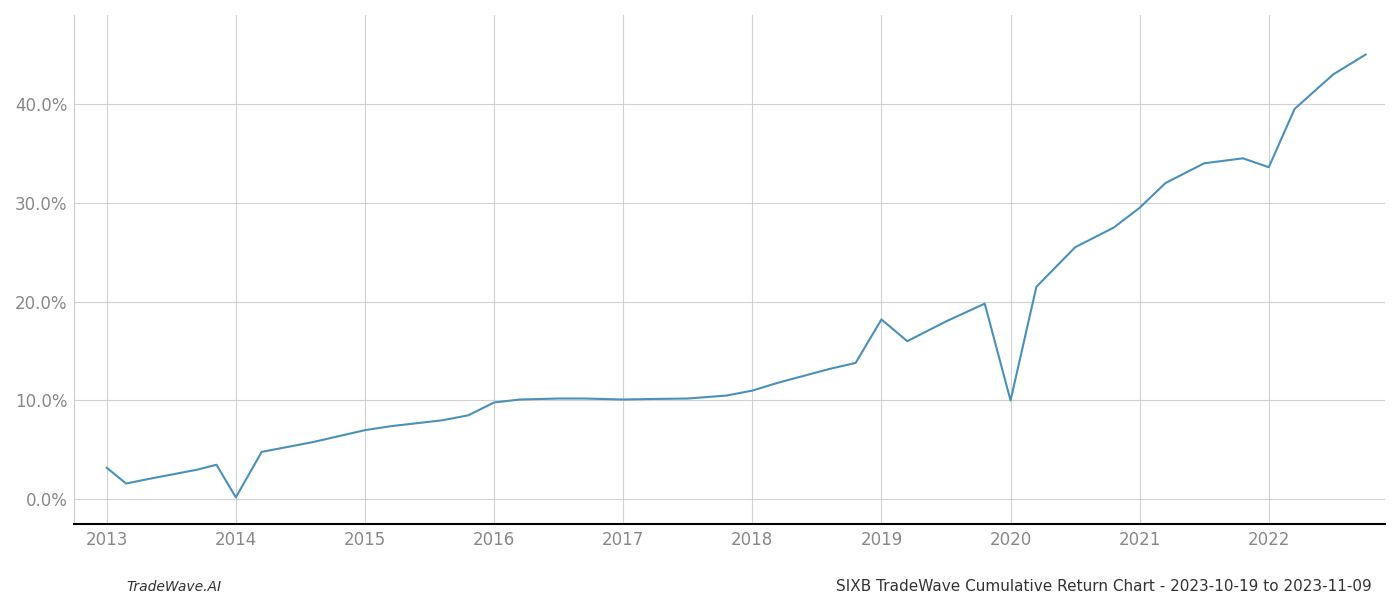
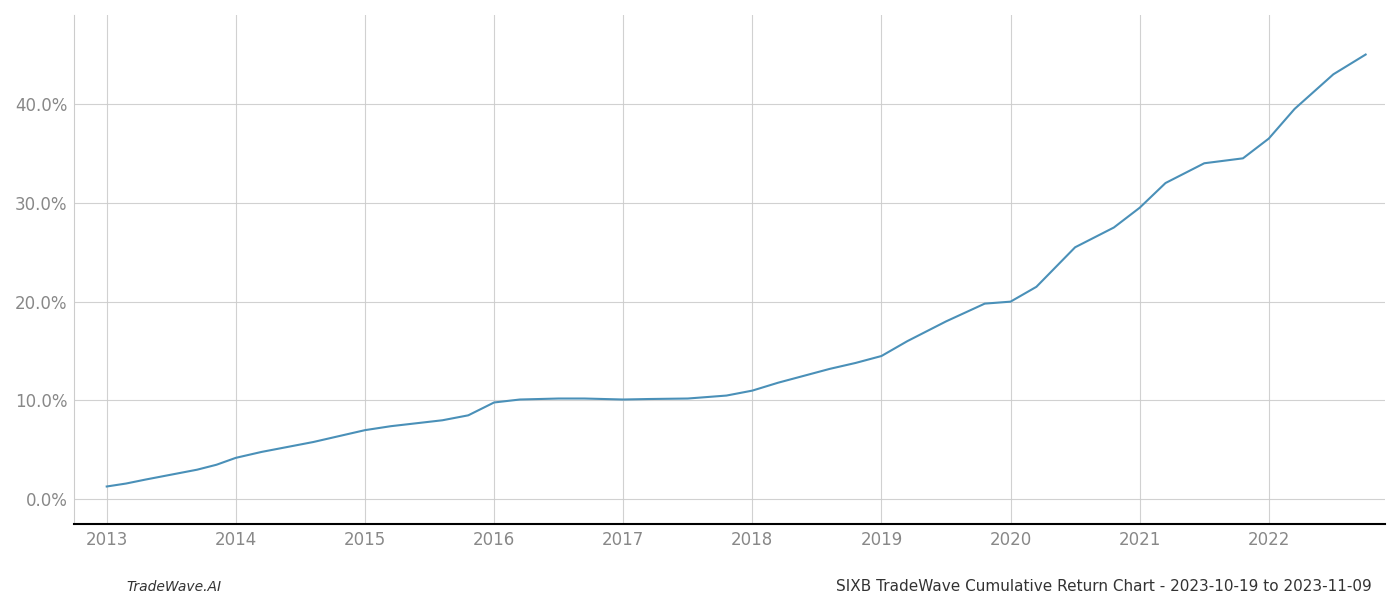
2013: 3.2% -> 1.3%
2014: 0.2% -> 4.2%
2019: 18.2% -> 14.5%
2020: 10.0% -> 20.0%
2022: 33.6% -> 36.5%
